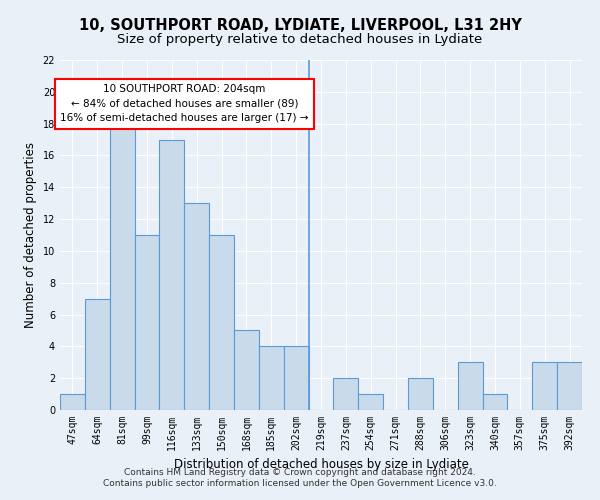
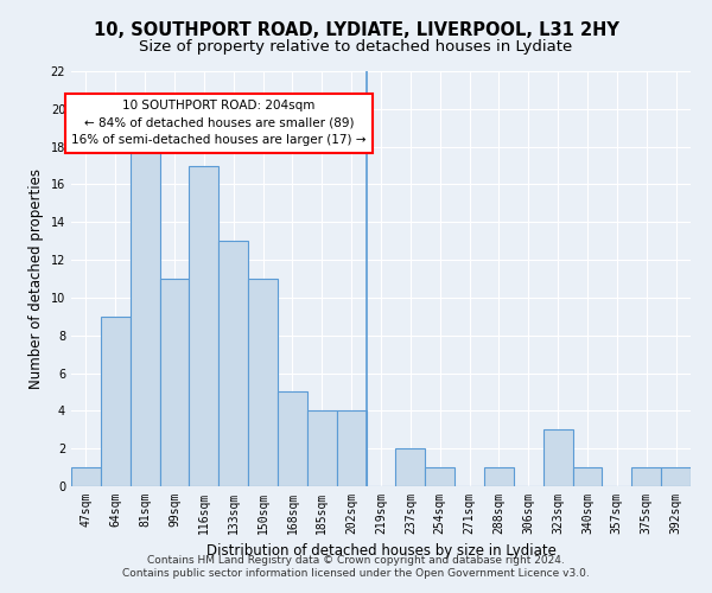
64sqm: 7 -> 9
288sqm: 2 -> 1
375sqm: 3 -> 1
392sqm: 3 -> 1
